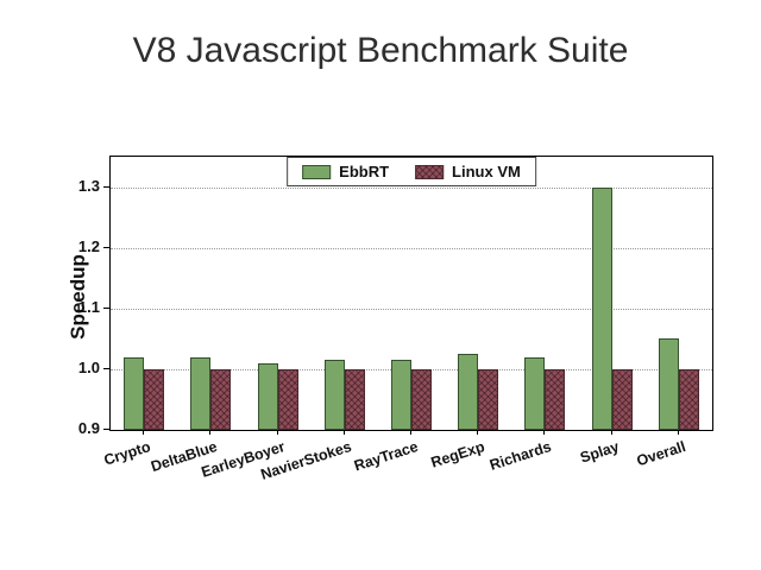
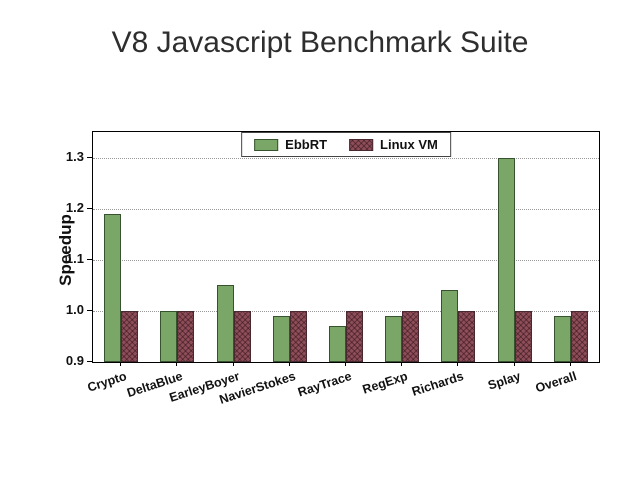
EbbRT/Crypto: 1.02 -> 1.19
EbbRT/DeltaBlue: 1.02 -> 1.00
EbbRT/EarleyBoyer: 1.01 -> 1.05
EbbRT/NavierStokes: 1.01 -> 0.99
EbbRT/RayTrace: 1.01 -> 0.97
EbbRT/RegExp: 1.02 -> 0.99
EbbRT/Richards: 1.02 -> 1.04
EbbRT/Overall: 1.05 -> 0.99
